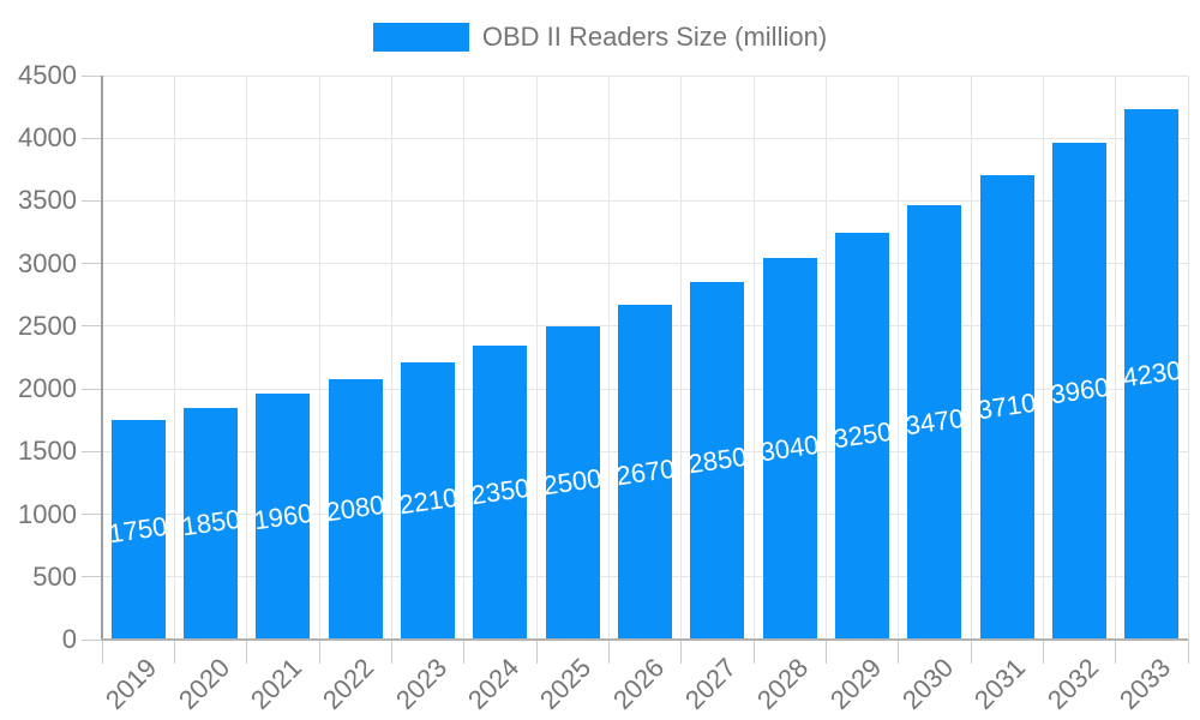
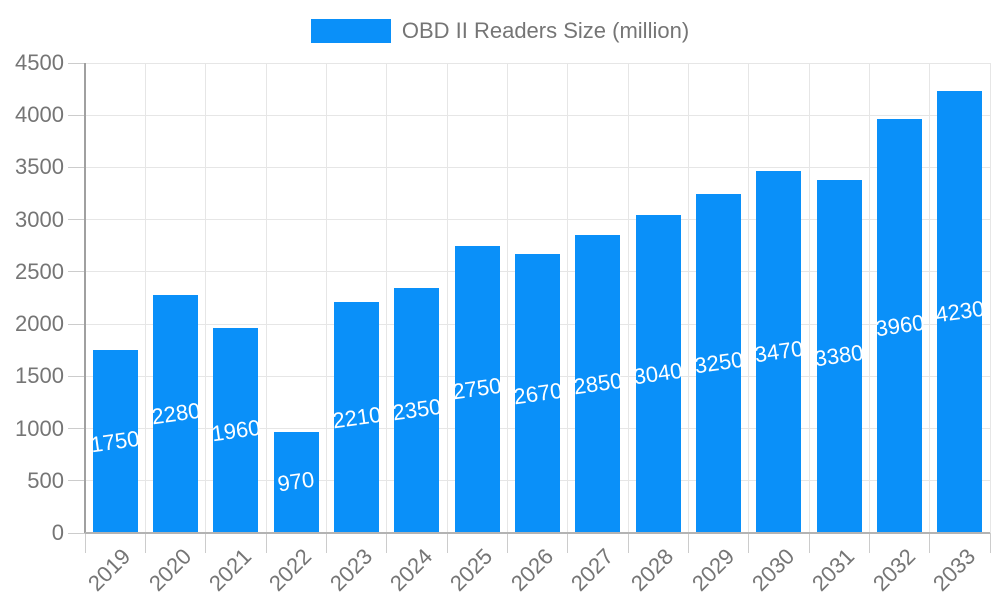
2020: 1850 -> 2280
2022: 2080 -> 970
2025: 2500 -> 2750
2031: 3710 -> 3380
